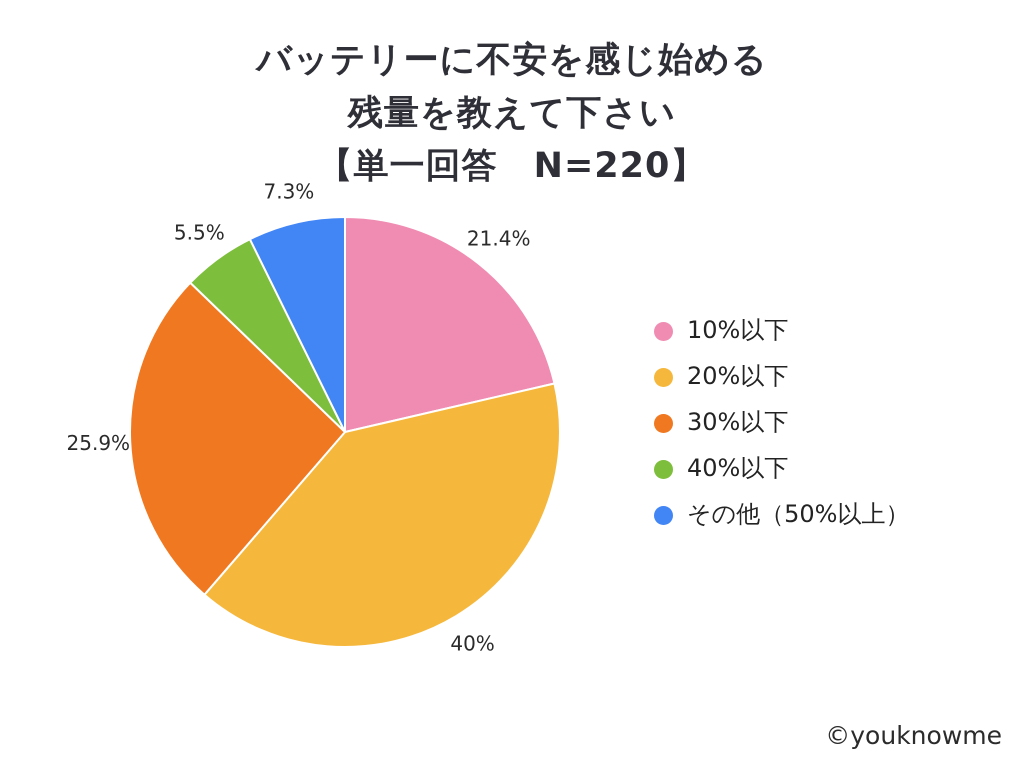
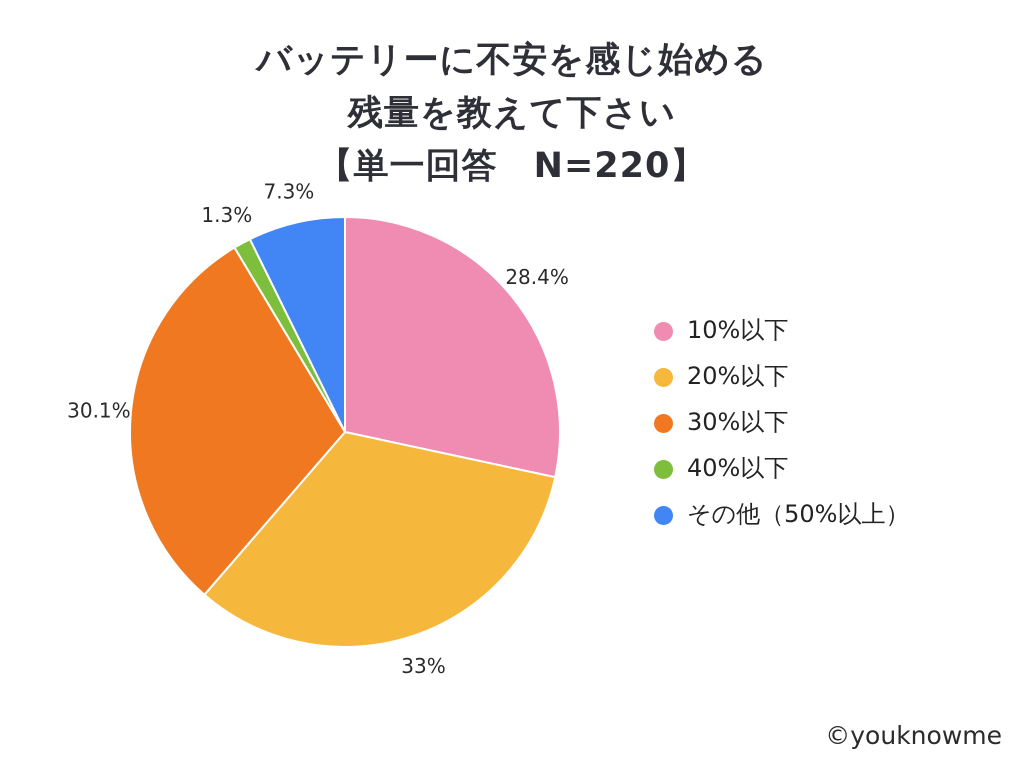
10%以下: 21.4% -> 28.4%
20%以下: 40% -> 33%
30%以下: 25.9% -> 30.1%
40%以下: 5.5% -> 1.3%
